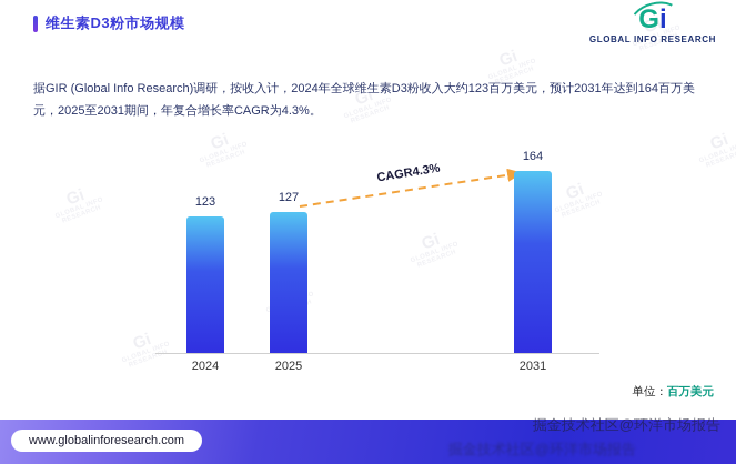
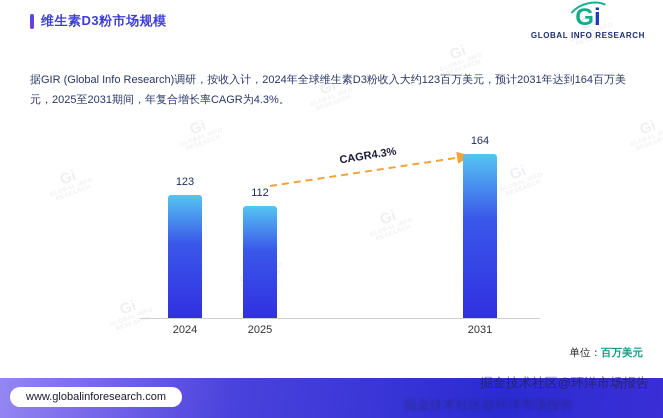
2025: 127 -> 112
